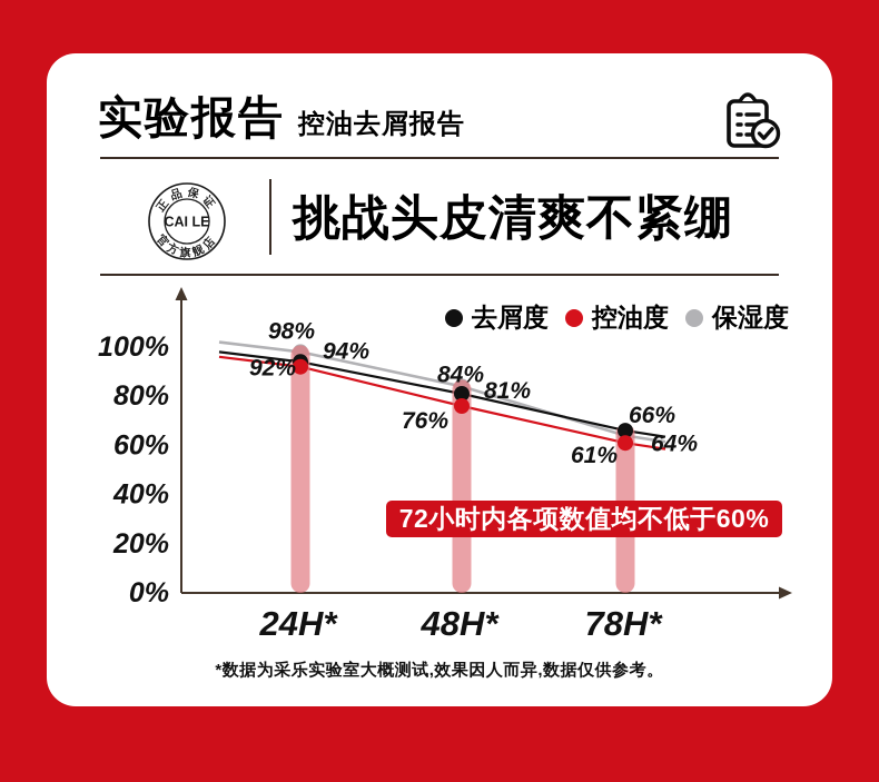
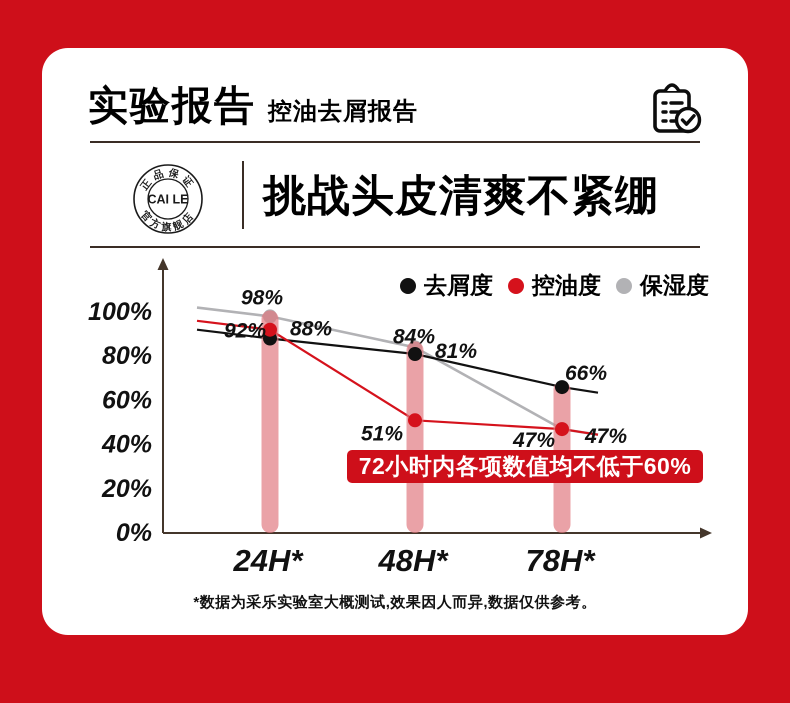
去屑度/24H*: 94% -> 88%
控油度/48H*: 76% -> 51%
控油度/78H*: 61% -> 47%
保湿度/78H*: 64% -> 47%
